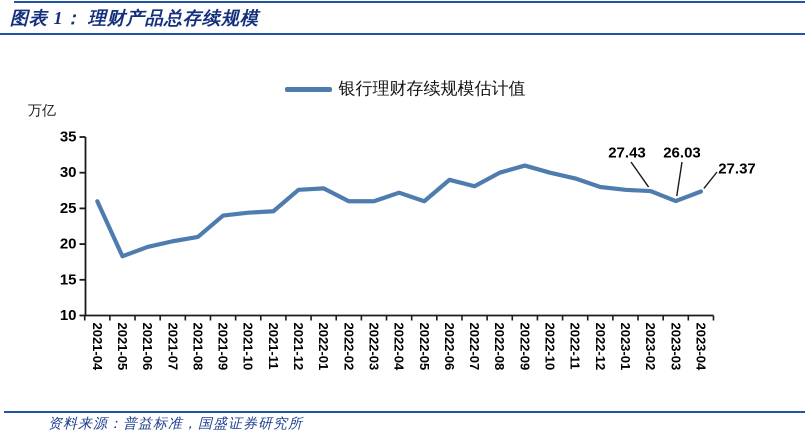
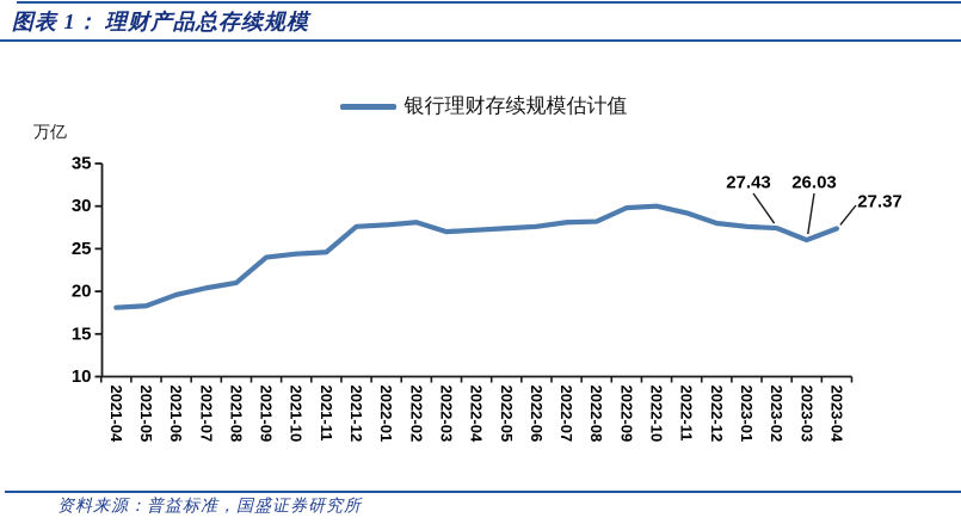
2021-04: 26 -> 18
2022-02: 26 -> 28
2022-03: 26 -> 27
2022-05: 26 -> 27
2022-06: 29 -> 28
2022-08: 30 -> 28
2022-09: 31 -> 30
